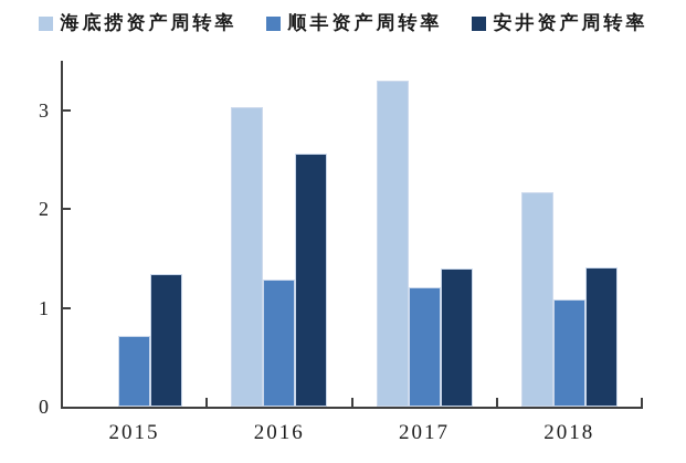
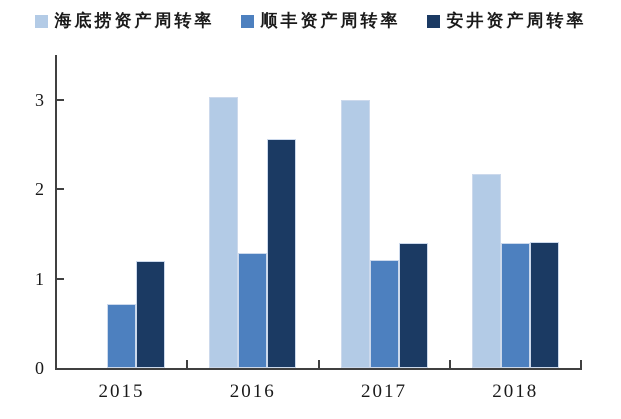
安井资产周转率/2015: 1.3 -> 1.2
海底捞资产周转率/2017: 3.3 -> 3.0
顺丰资产周转率/2018: 1.1 -> 1.4
